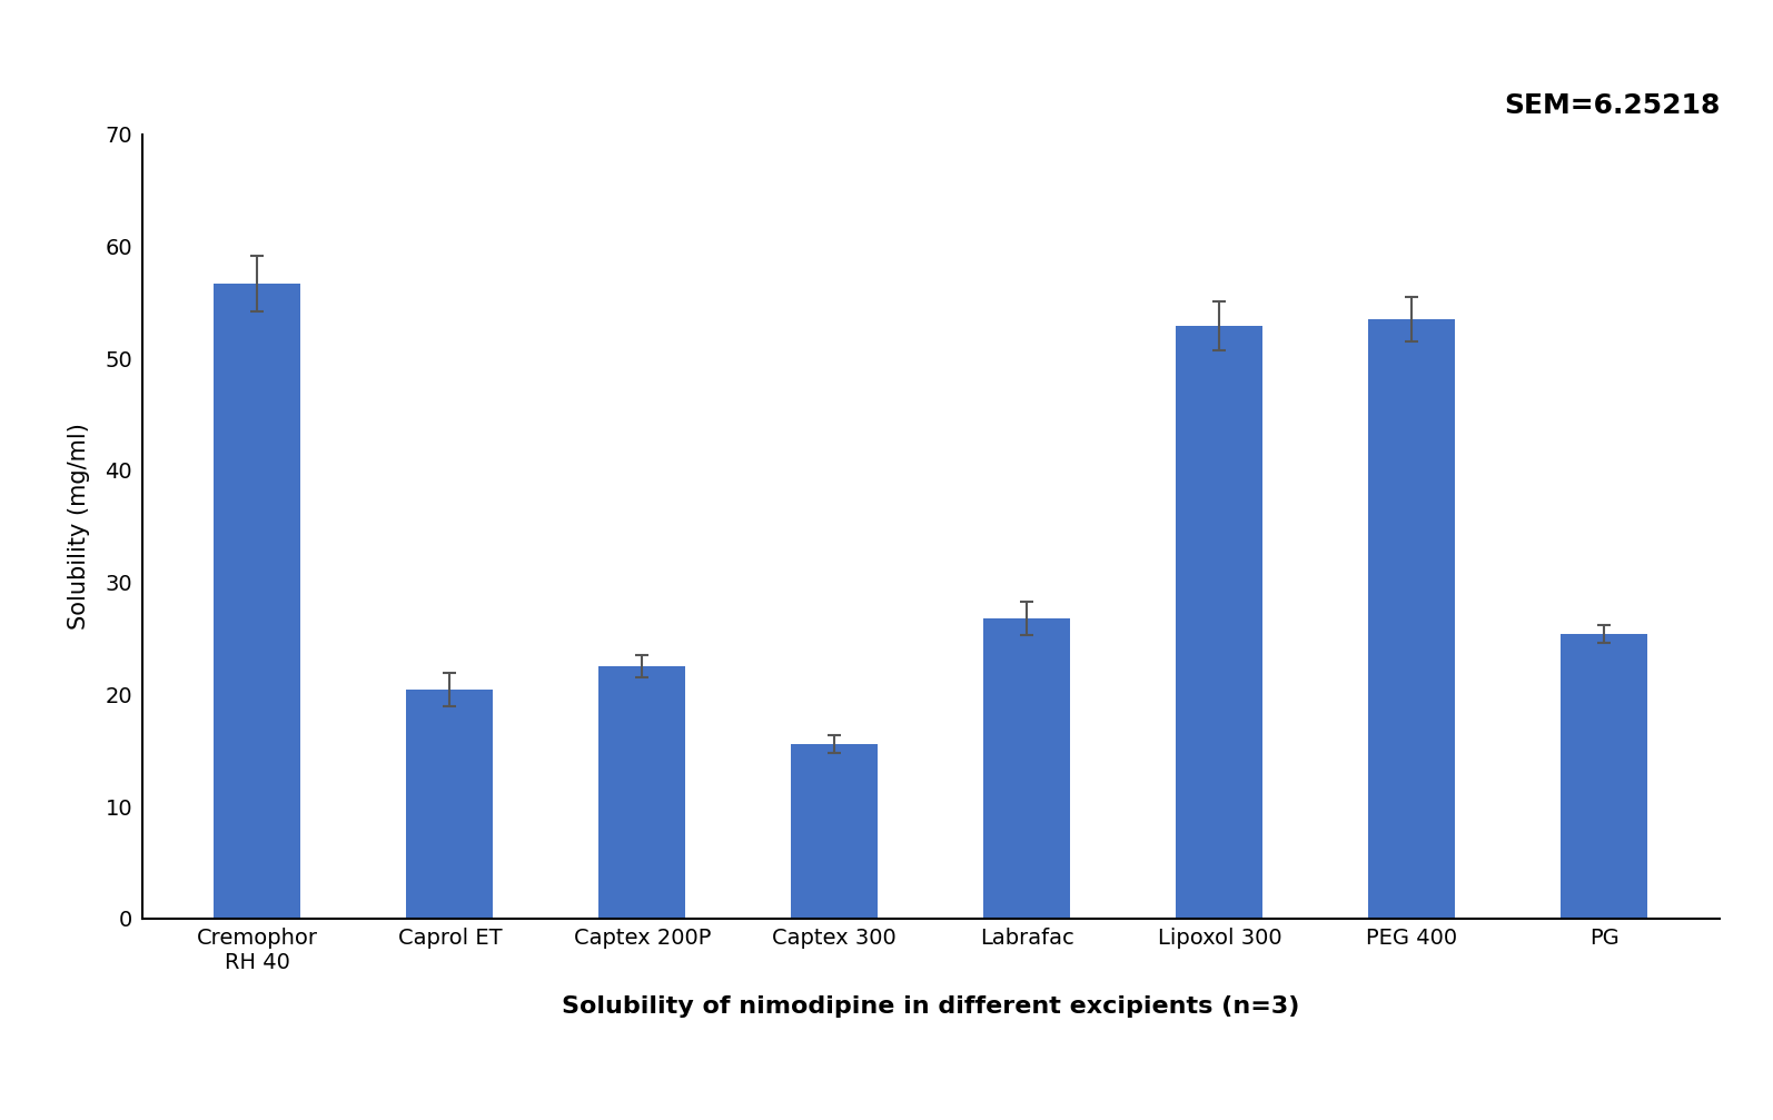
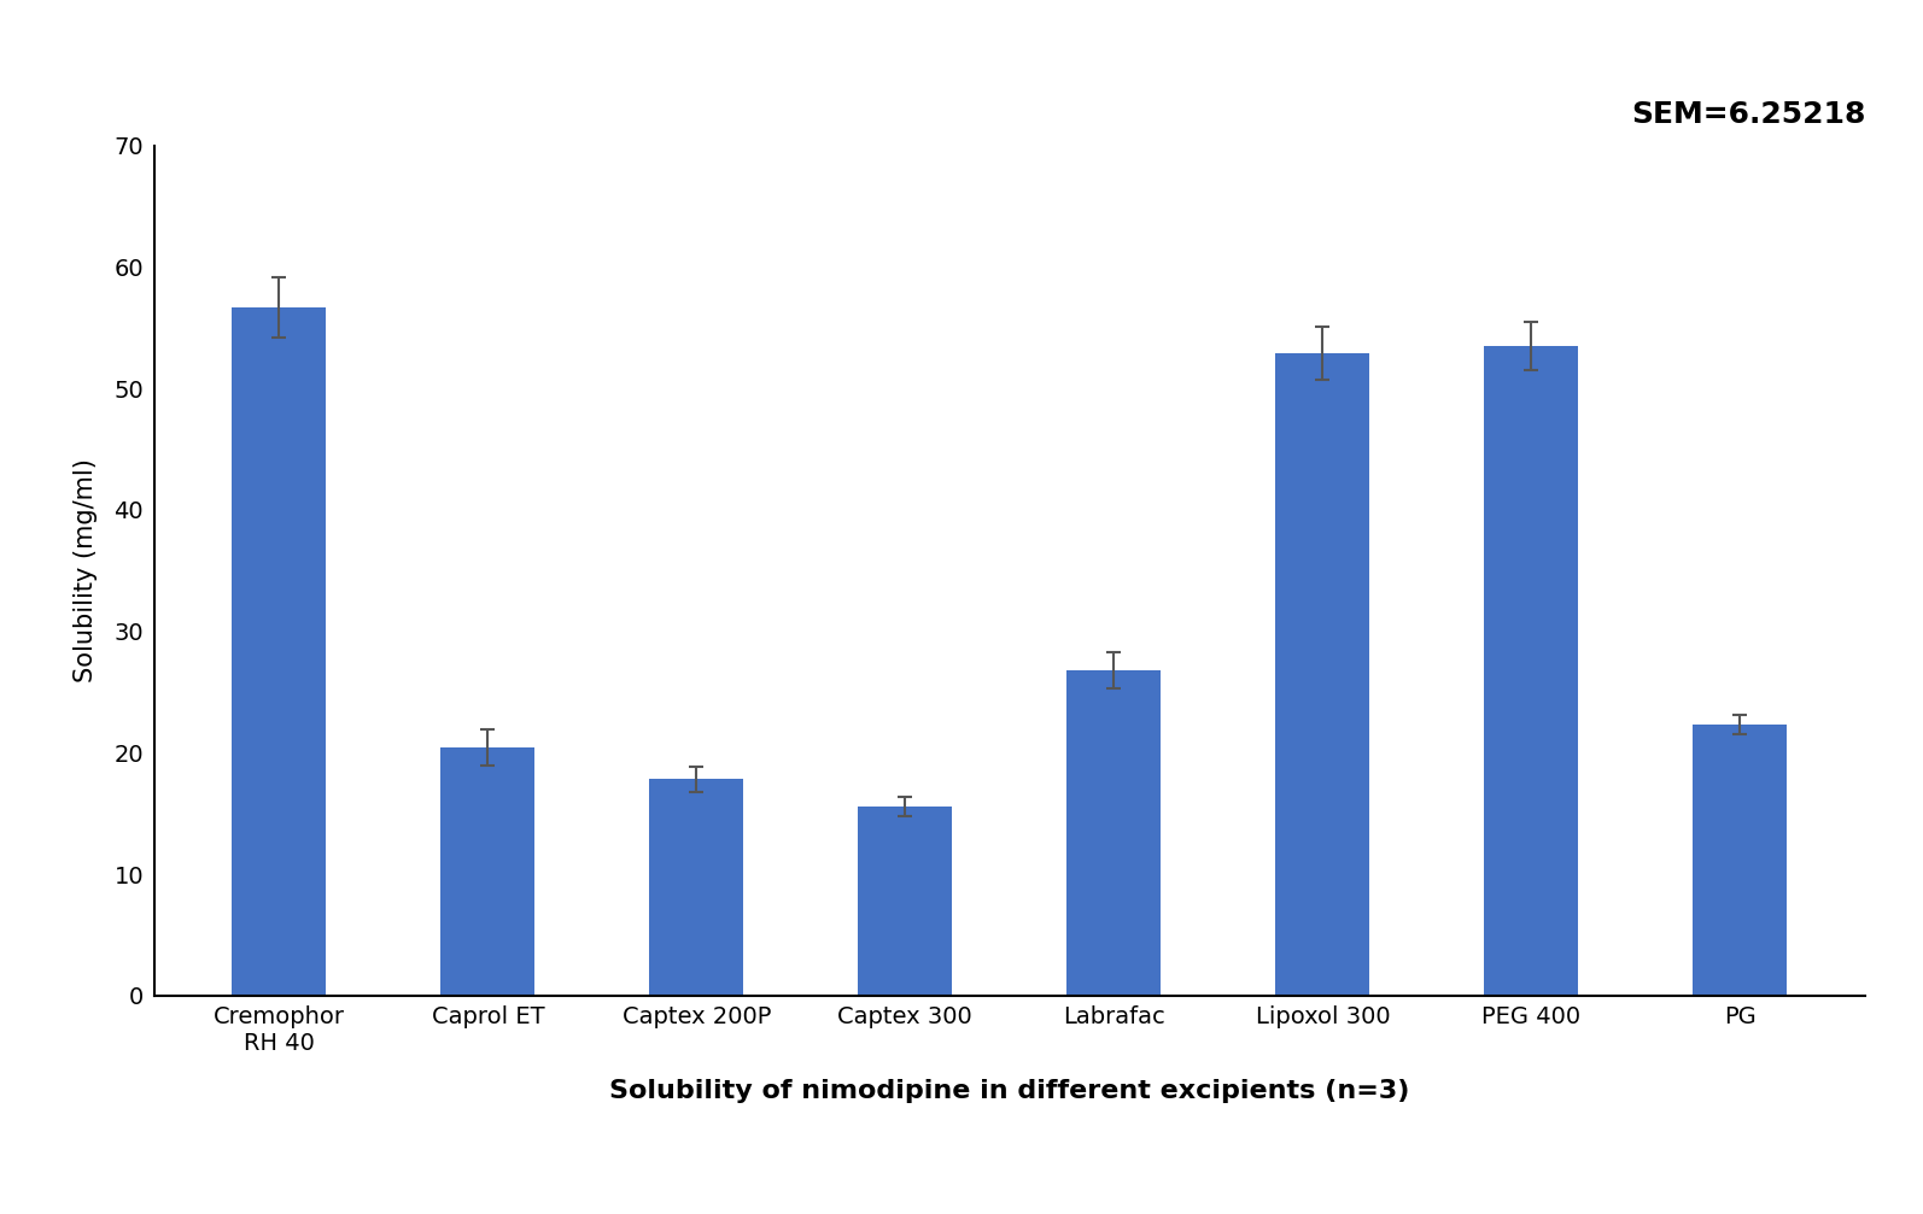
Captex 200P: 22.5 -> 17.8
PG: 25.4 -> 22.3
